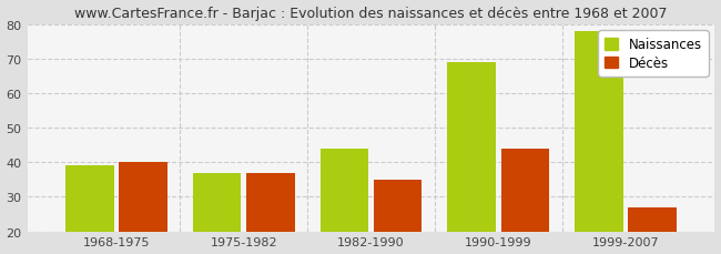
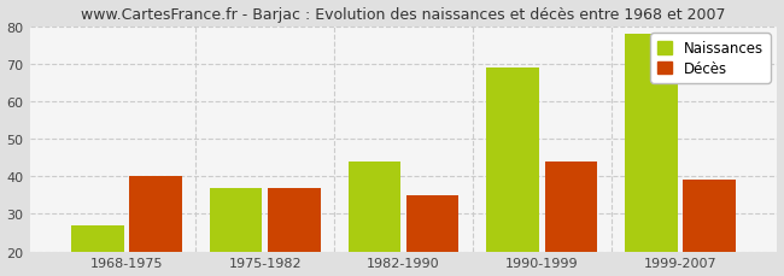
Naissances/1968-1975: 39 -> 27
Décès/1999-2007: 27 -> 39
